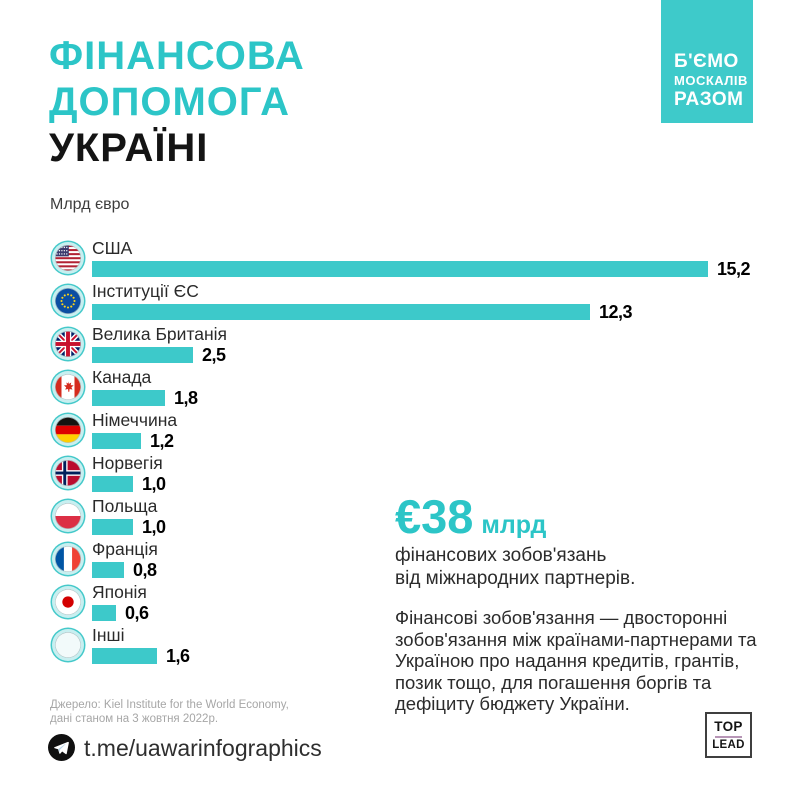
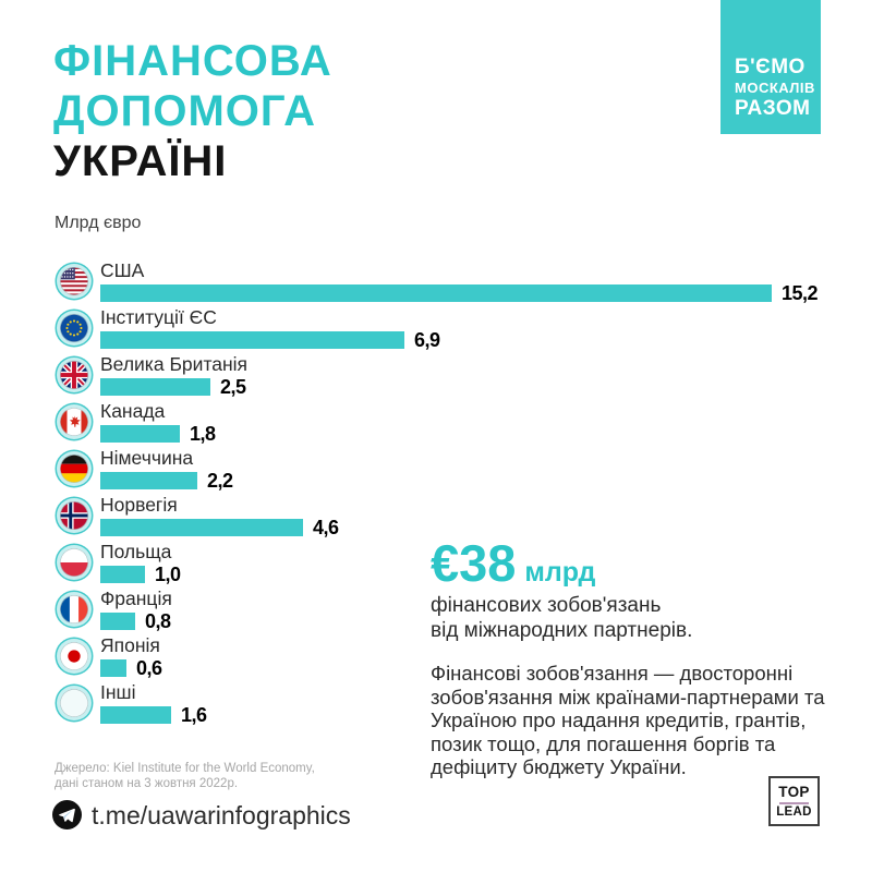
Інституції ЄС: 12,3 -> 6,9
Німеччина: 1,2 -> 2,2
Норвегія: 1,0 -> 4,6
